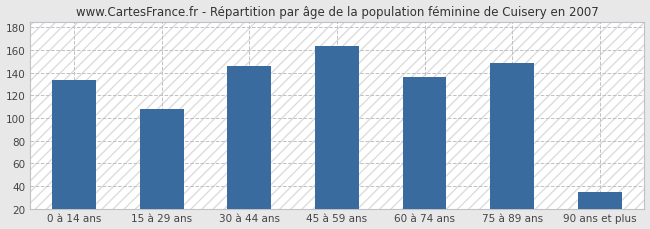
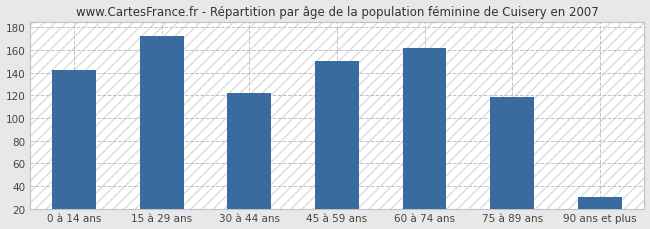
0 à 14 ans: 133 -> 142
15 à 29 ans: 108 -> 172
30 à 44 ans: 146 -> 122
45 à 59 ans: 163 -> 150
60 à 74 ans: 136 -> 162
75 à 89 ans: 148 -> 118
90 ans et plus: 35 -> 30
